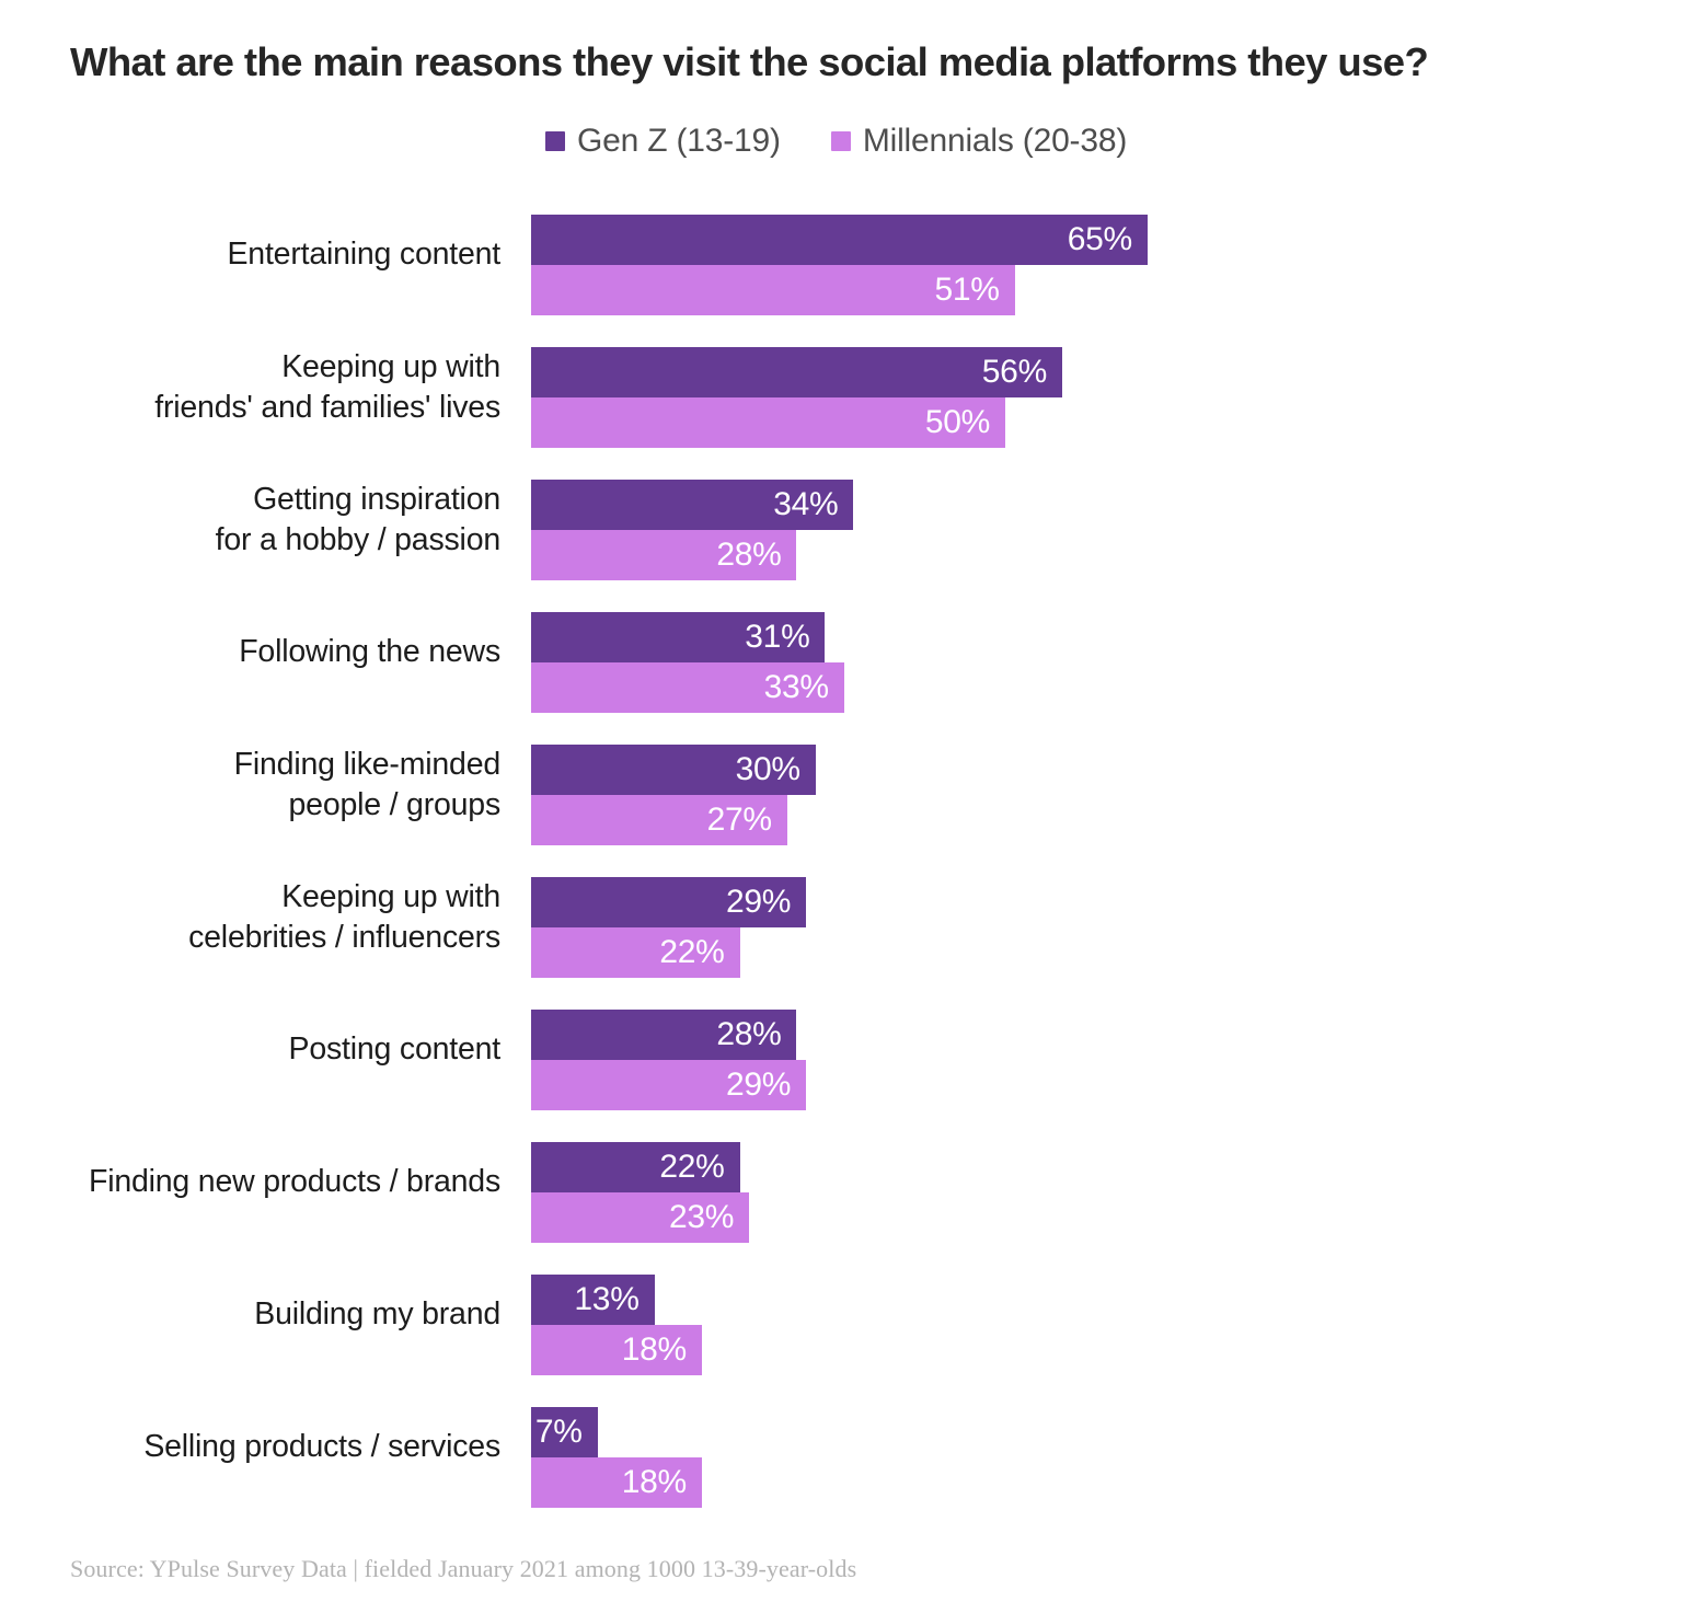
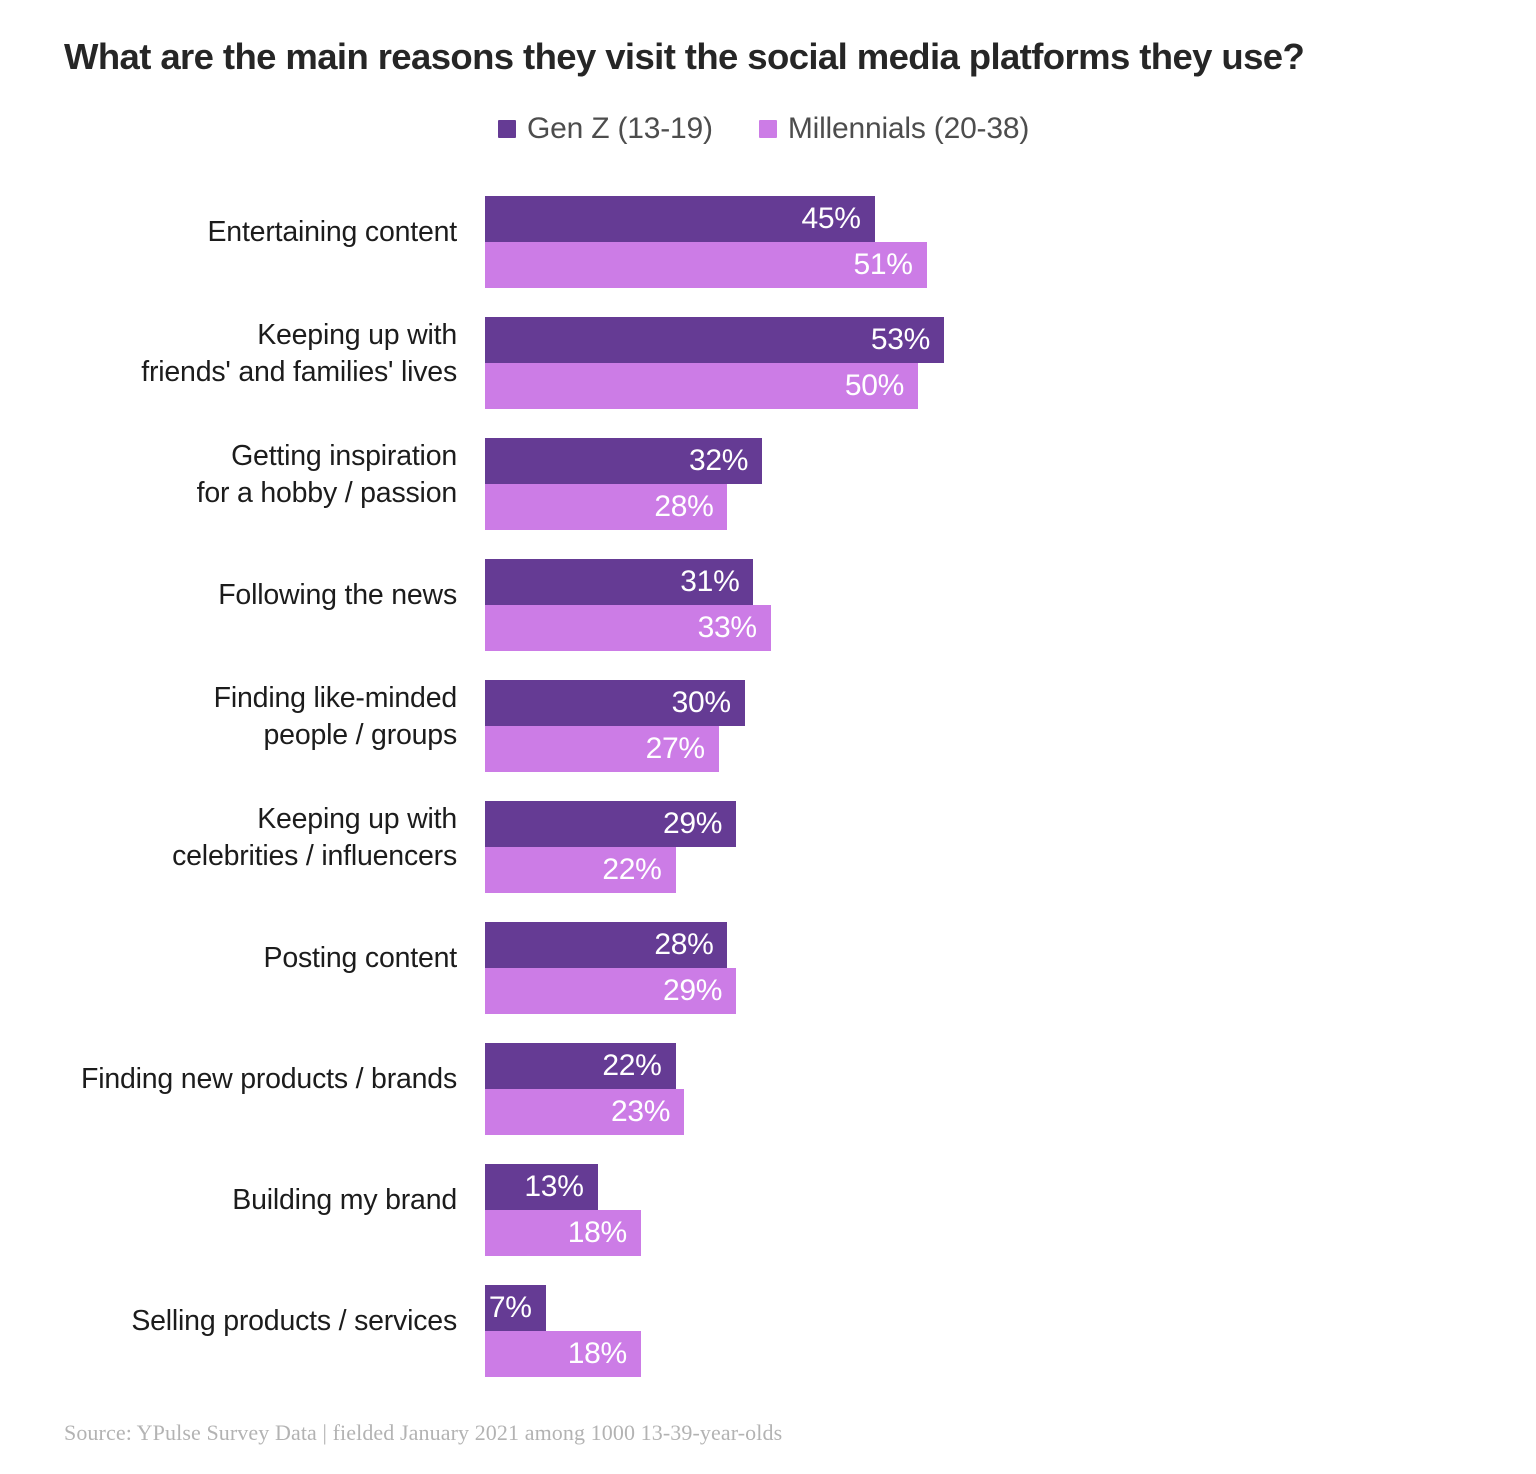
Gen Z (13-19)/Entertaining content: 65% -> 45%
Gen Z (13-19)/Keeping up with friends' and families' lives: 56% -> 53%
Gen Z (13-19)/Getting inspiration for a hobby / passion: 34% -> 32%
